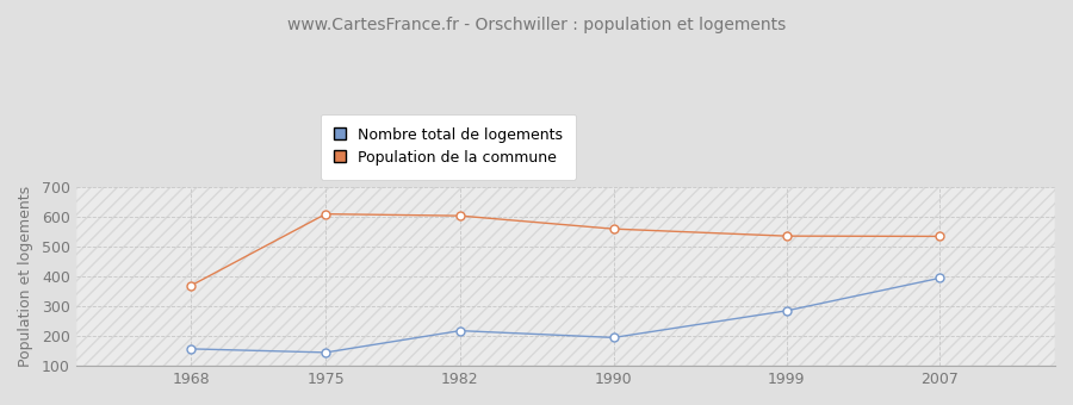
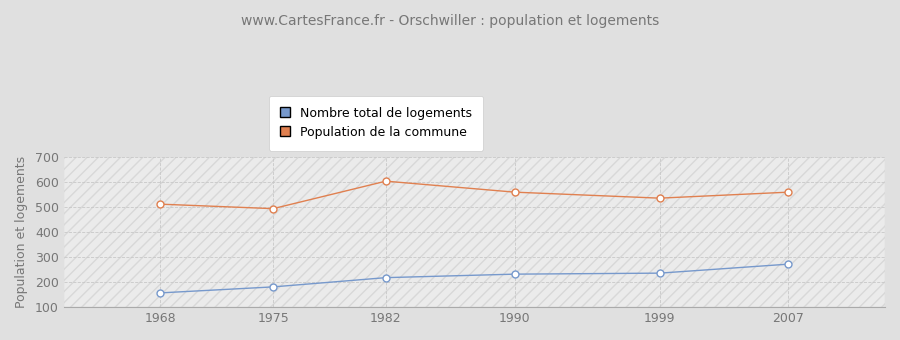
Population de la commune/1968: 370 -> 512
Nombre total de logements/1975: 145 -> 181
Population de la commune/1975: 610 -> 494
Nombre total de logements/1990: 195 -> 232
Nombre total de logements/1999: 285 -> 236
Nombre total de logements/2007: 395 -> 272
Population de la commune/2007: 535 -> 560
